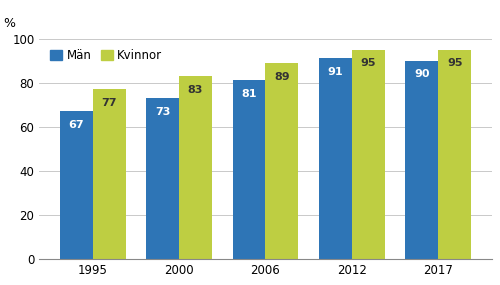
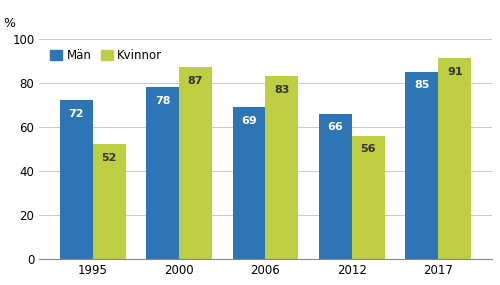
Män/1995: 67 -> 72
Kvinnor/1995: 77 -> 52
Män/2000: 73 -> 78
Kvinnor/2000: 83 -> 87
Män/2006: 81 -> 69
Kvinnor/2006: 89 -> 83
Män/2012: 91 -> 66
Kvinnor/2012: 95 -> 56
Män/2017: 90 -> 85
Kvinnor/2017: 95 -> 91
